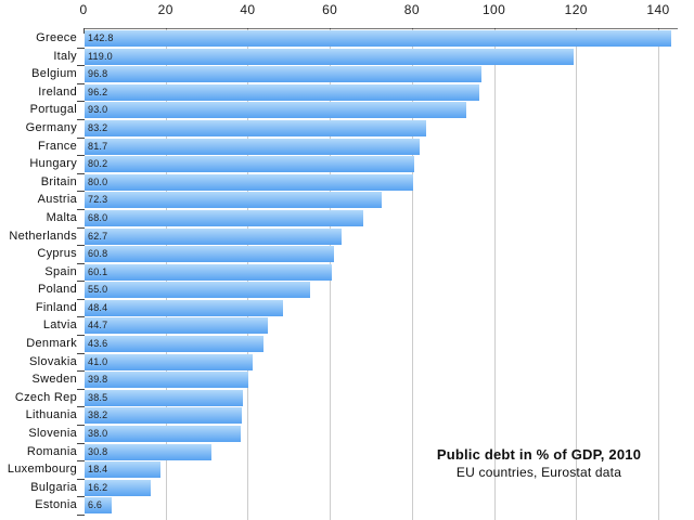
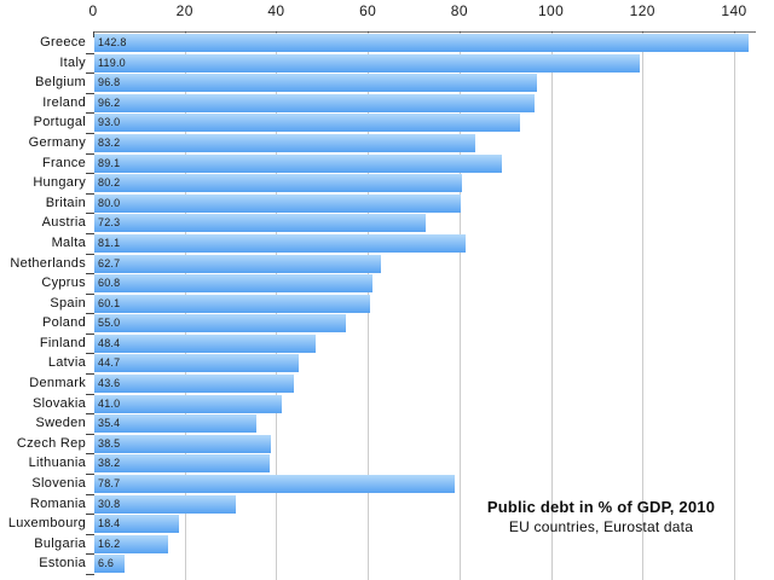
France: 81.7 -> 89.1
Malta: 68.0 -> 81.1
Sweden: 39.8 -> 35.4
Slovenia: 38.0 -> 78.7
